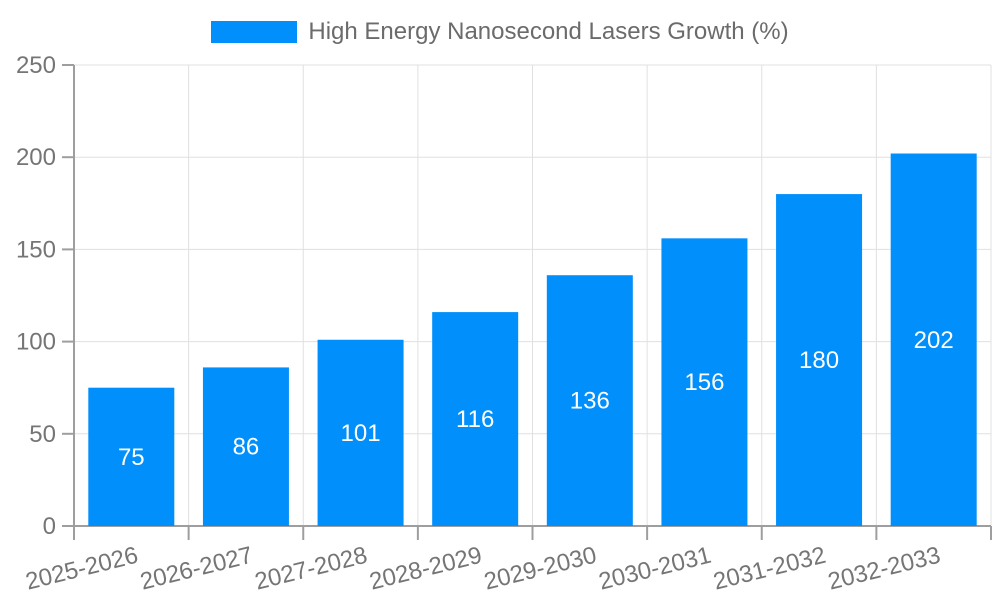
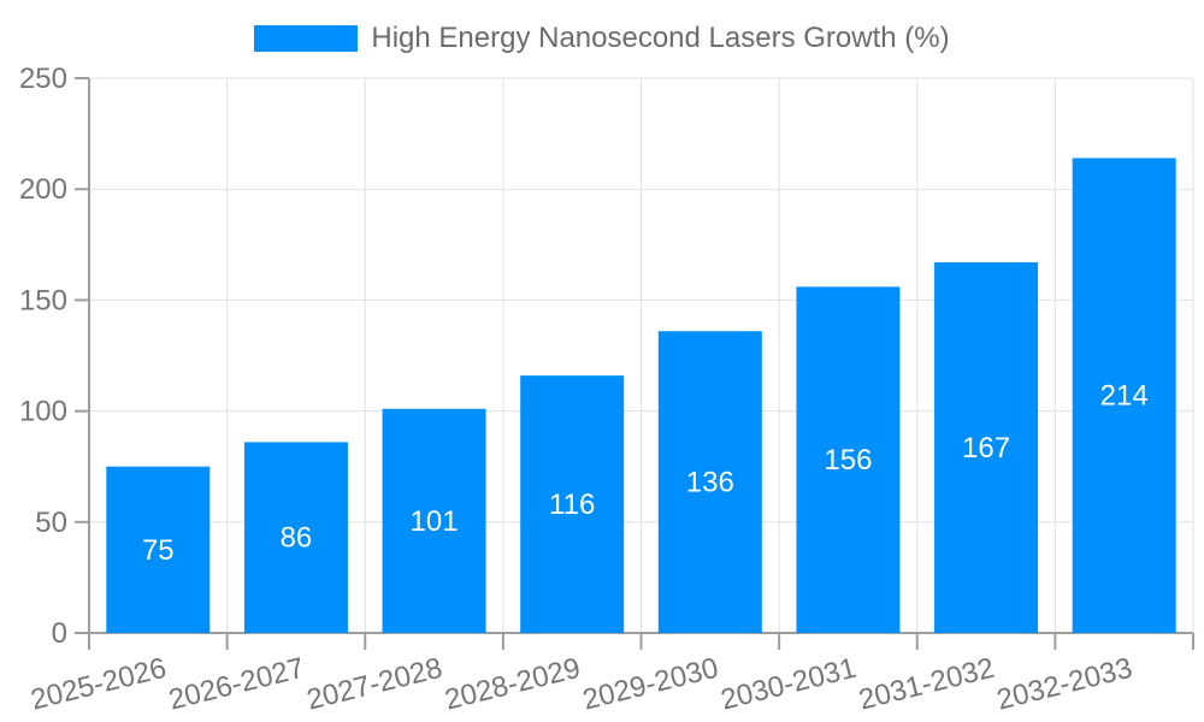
2031-2032: 180 -> 167
2032-2033: 202 -> 214
